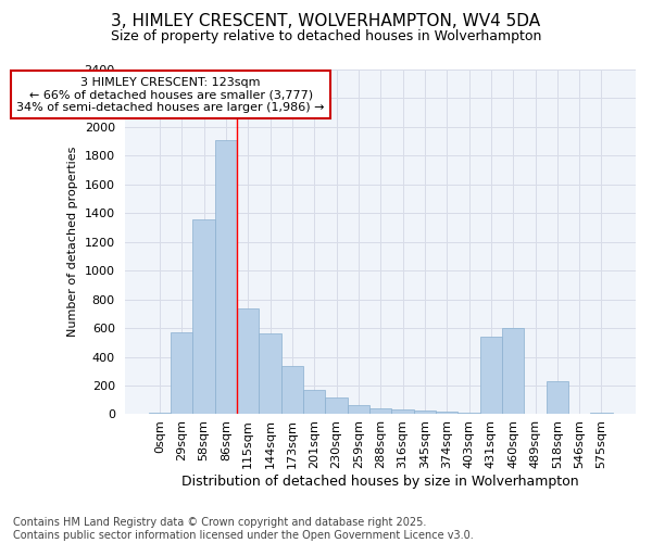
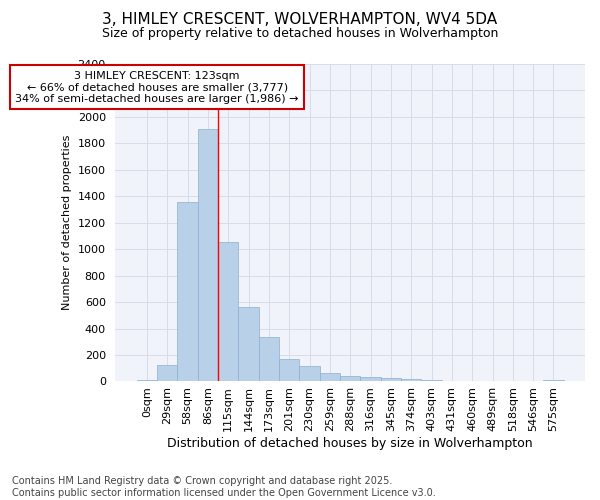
29sqm: 570 -> 120
115sqm: 740 -> 1060
431sqm: 540 -> 0
460sqm: 600 -> 0
518sqm: 230 -> 0
